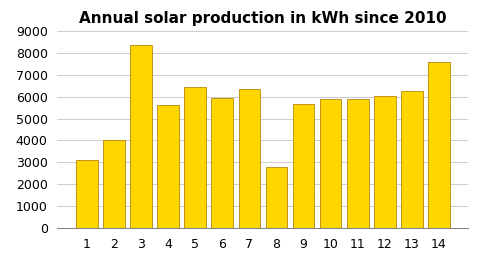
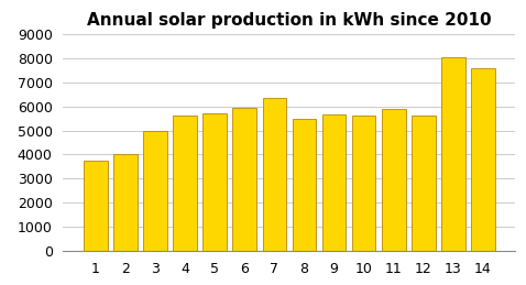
1: 3100 -> 3750
3: 8350 -> 5000
5: 6450 -> 5700
8: 2800 -> 5500
10: 5900 -> 5600
12: 6050 -> 5600
13: 6250 -> 8050
